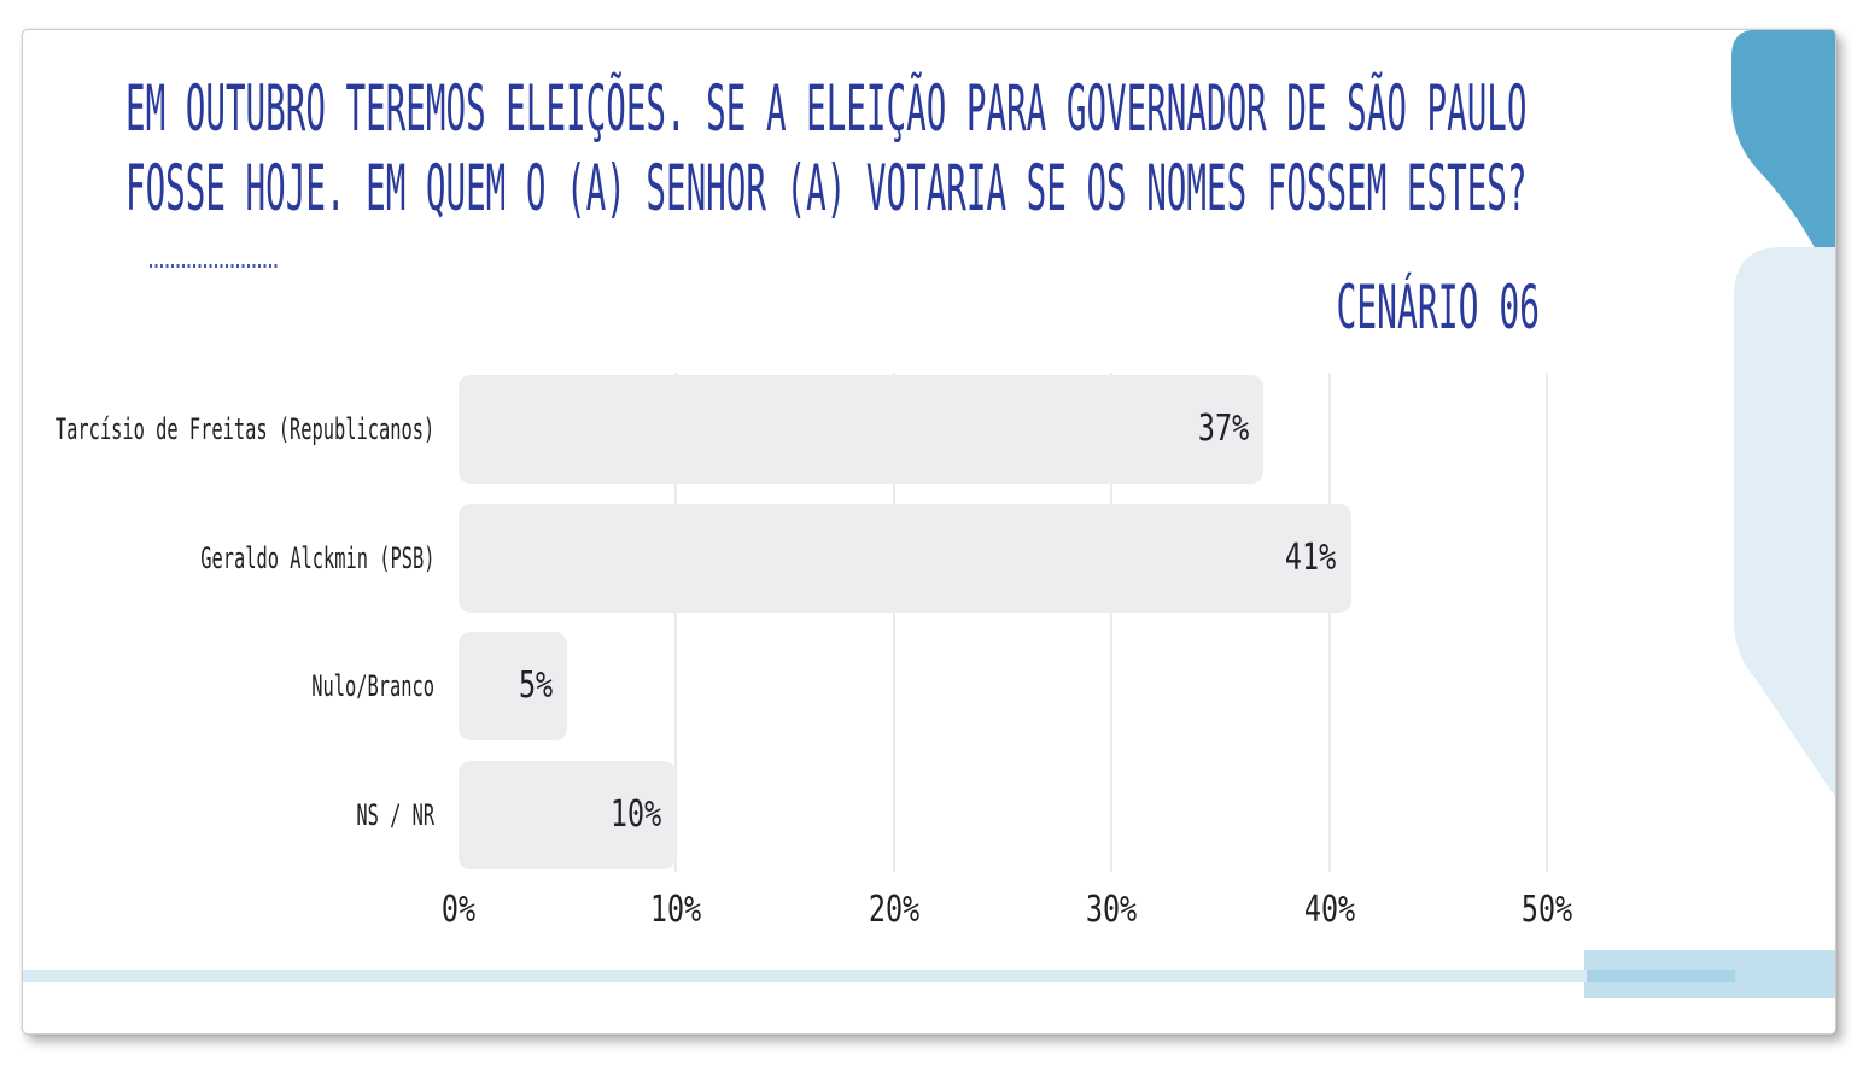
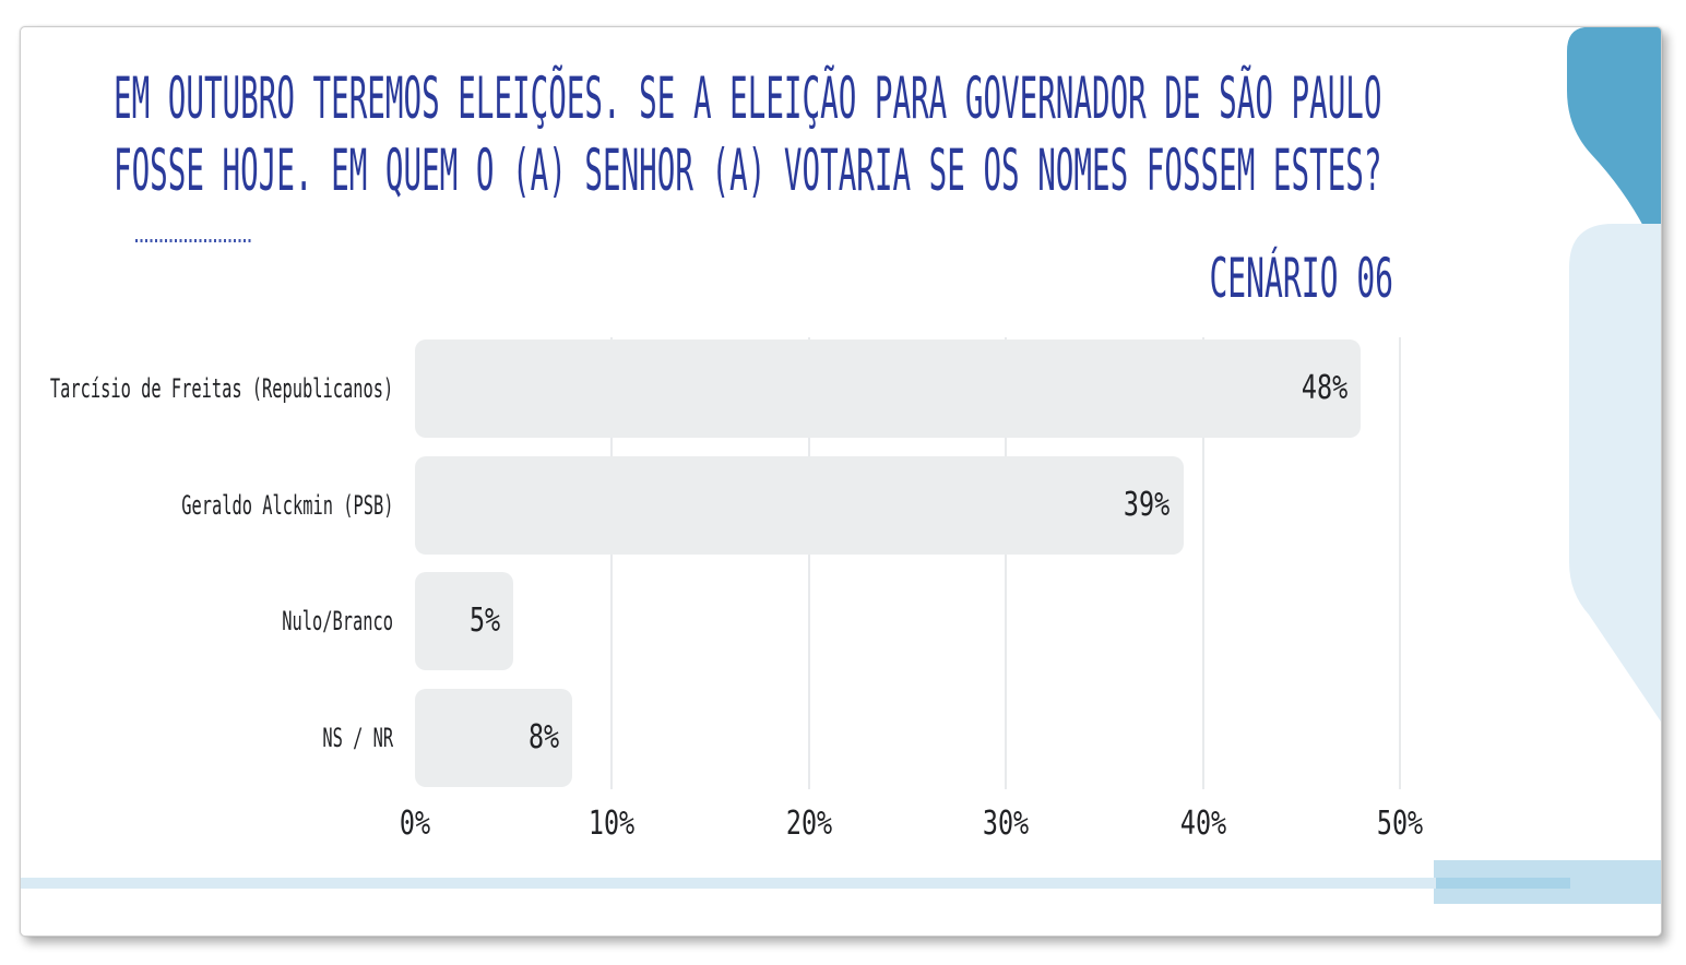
Tarcísio de Freitas (Republicanos): 37% -> 48%
Geraldo Alckmin (PSB): 41% -> 39%
NS / NR: 10% -> 8%
